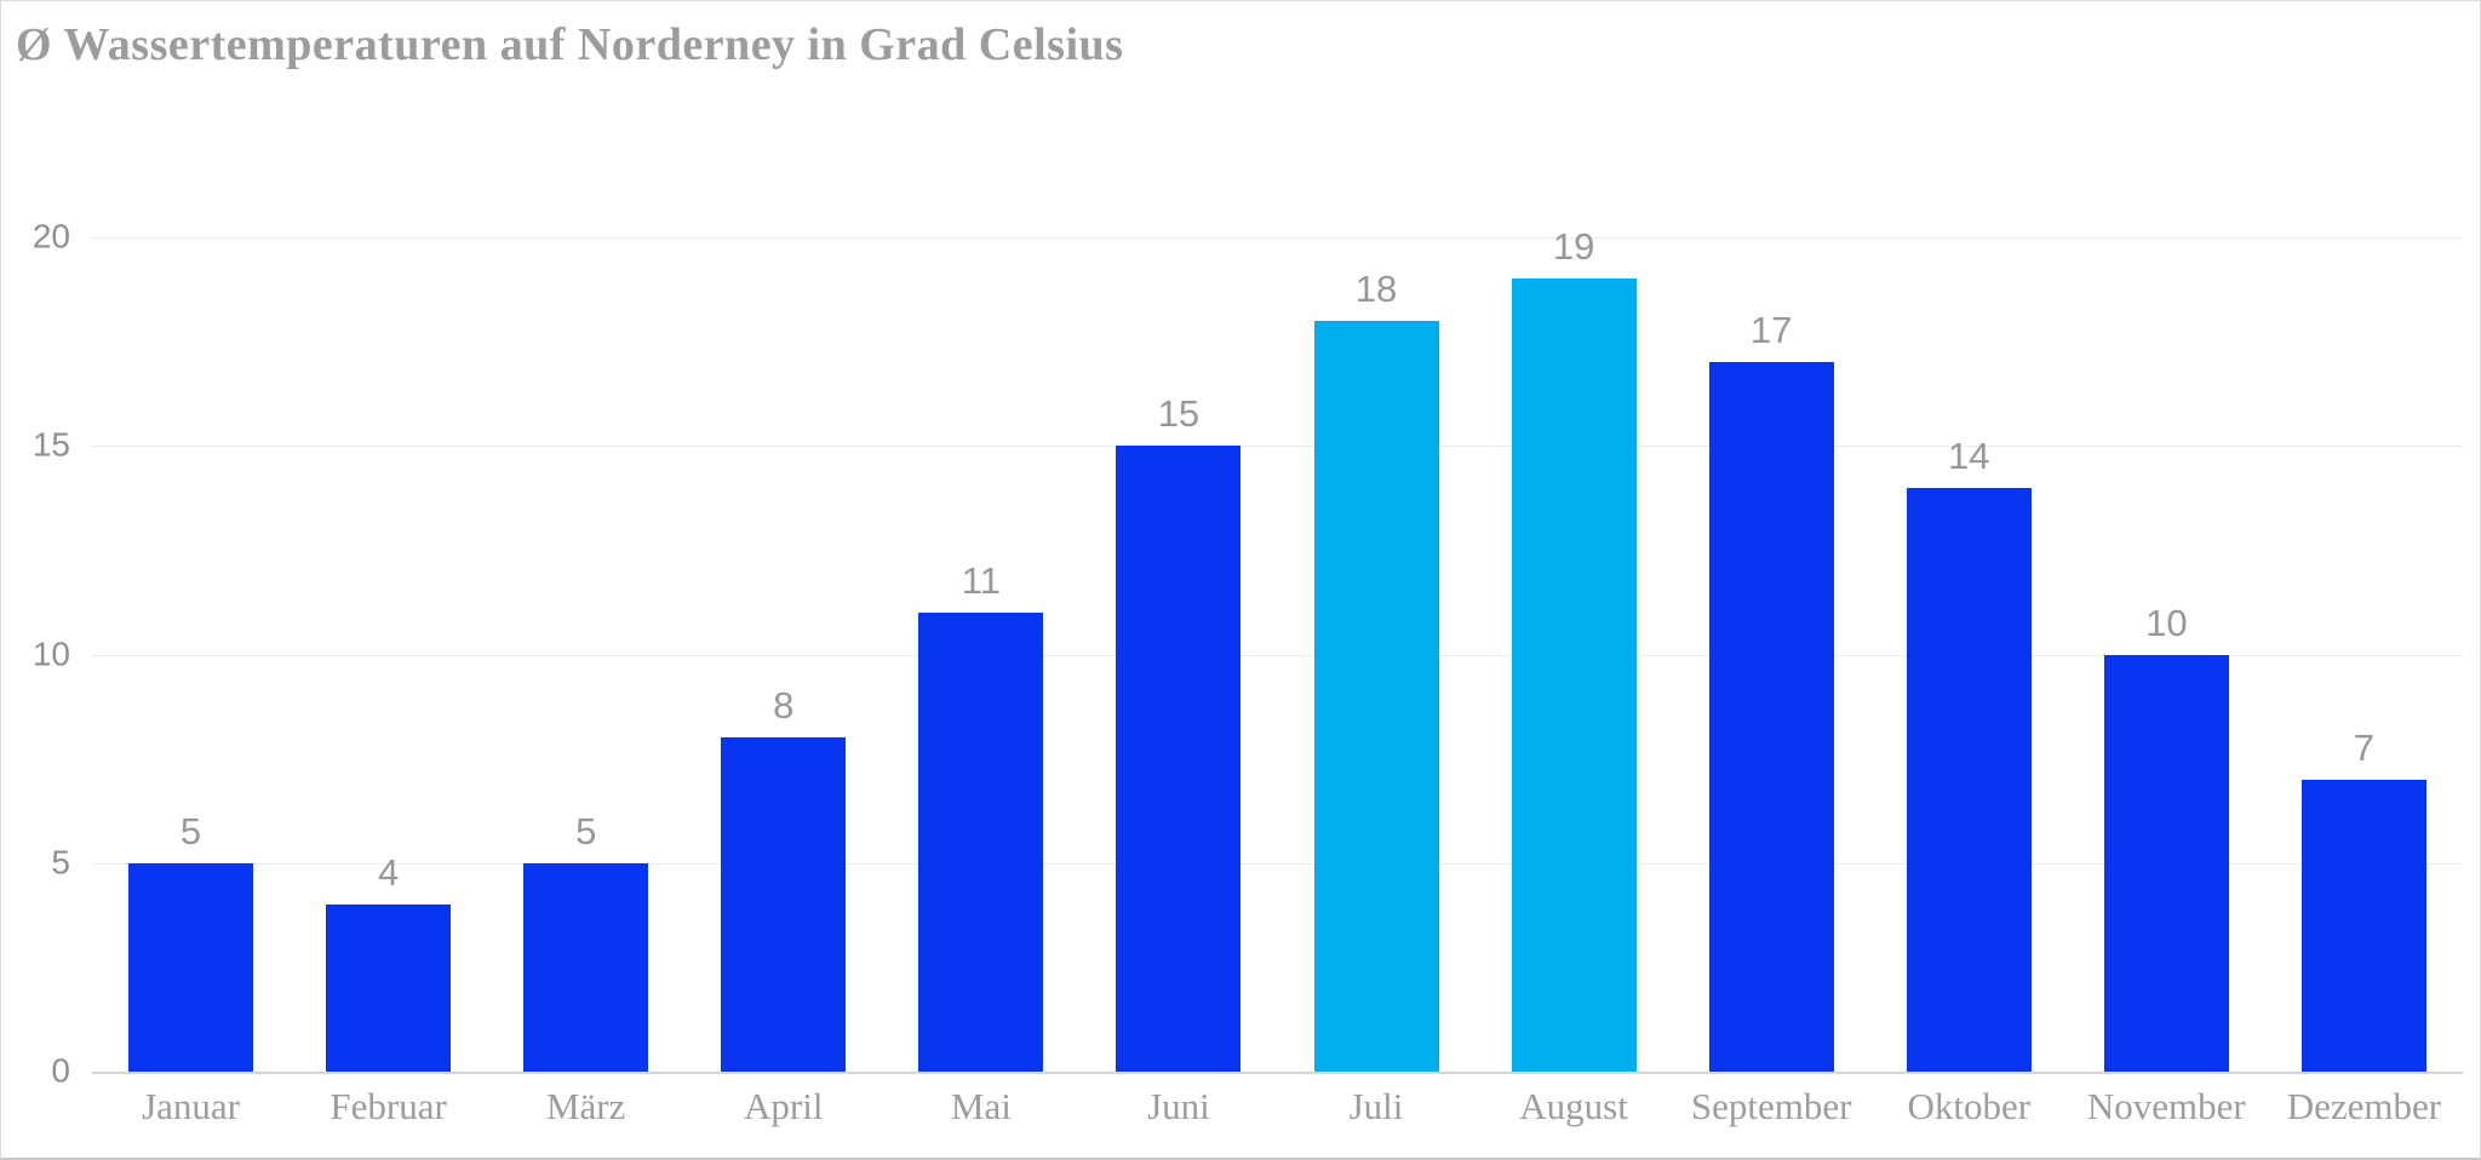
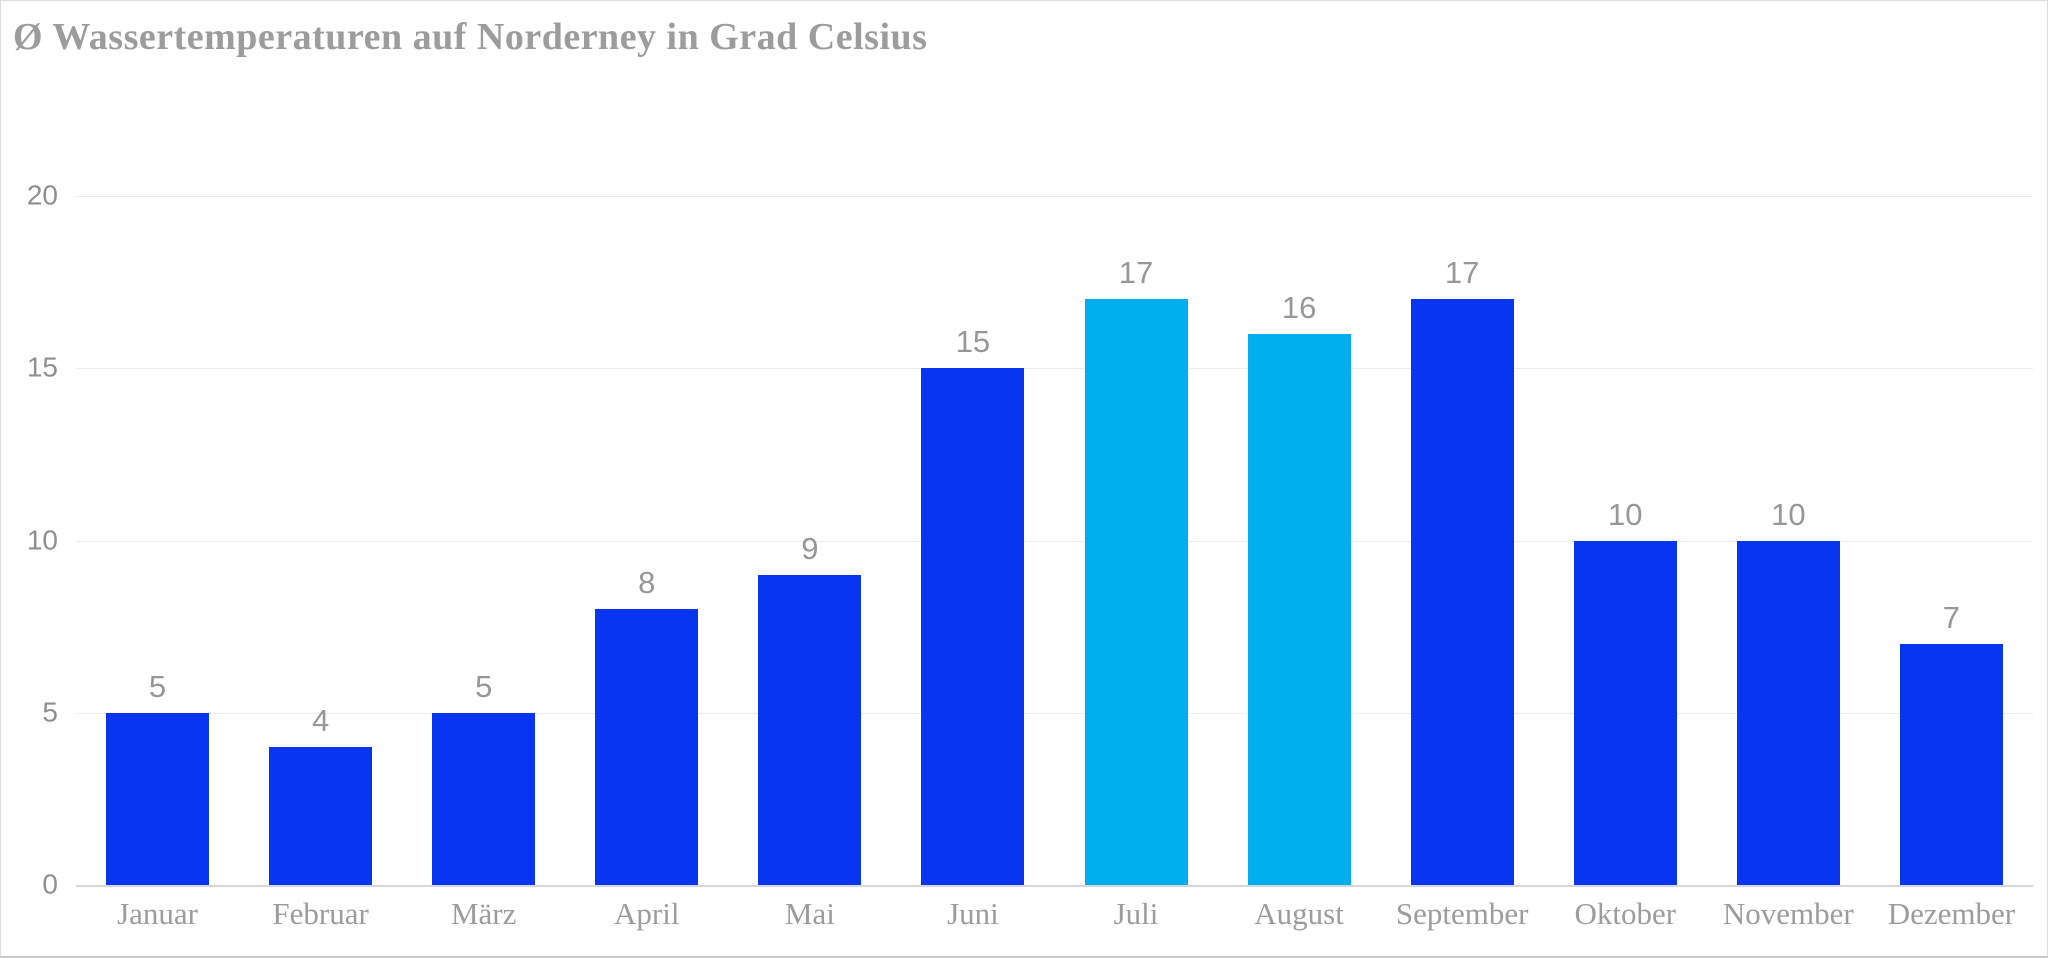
Mai: 11 -> 9
Juli: 18 -> 17
August: 19 -> 16
Oktober: 14 -> 10
